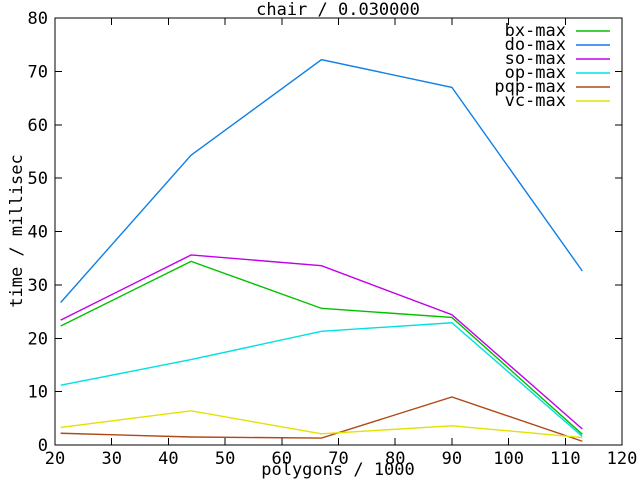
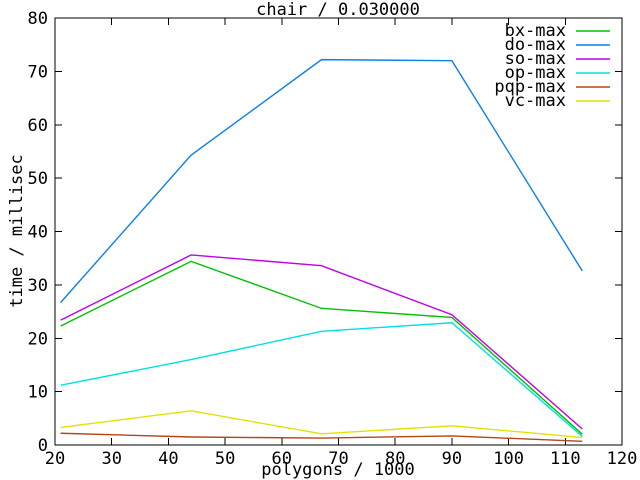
do-max/90: 67 -> 72
pqp-max/90: 9 -> 2
